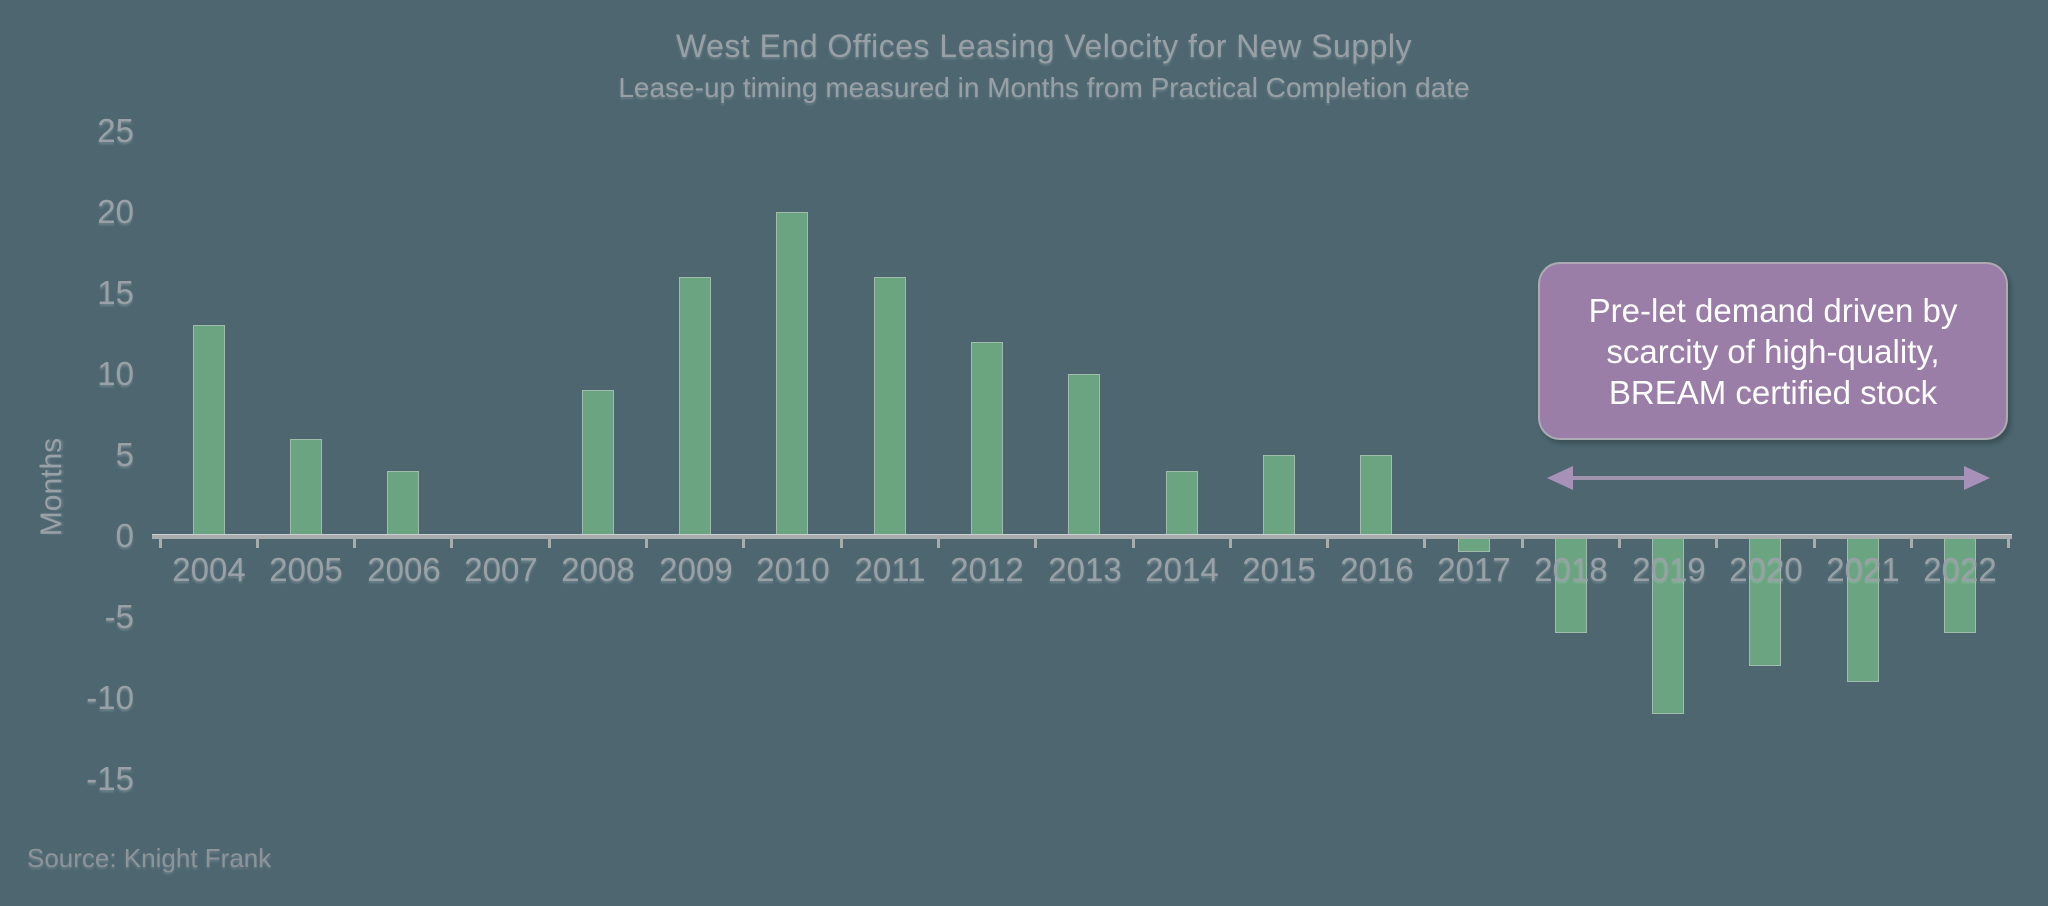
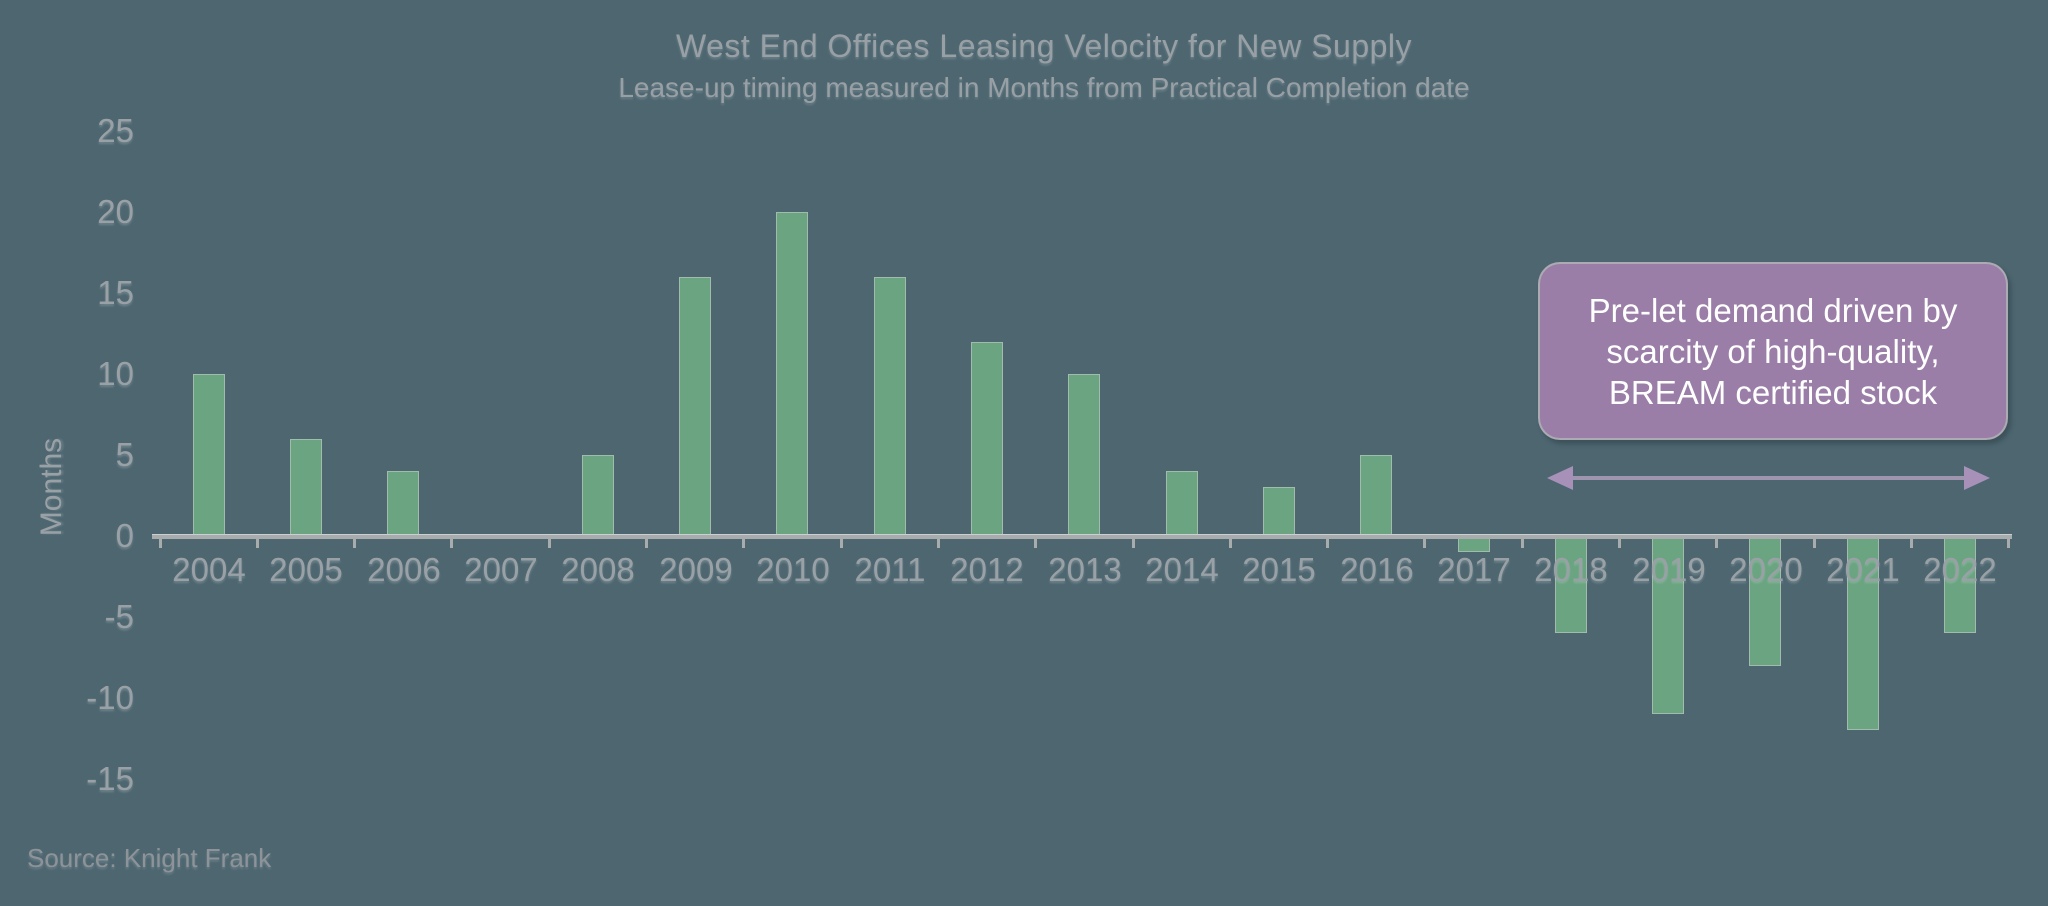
2004: 13 -> 10
2008: 9 -> 5
2015: 5 -> 3
2021: -9 -> -12
